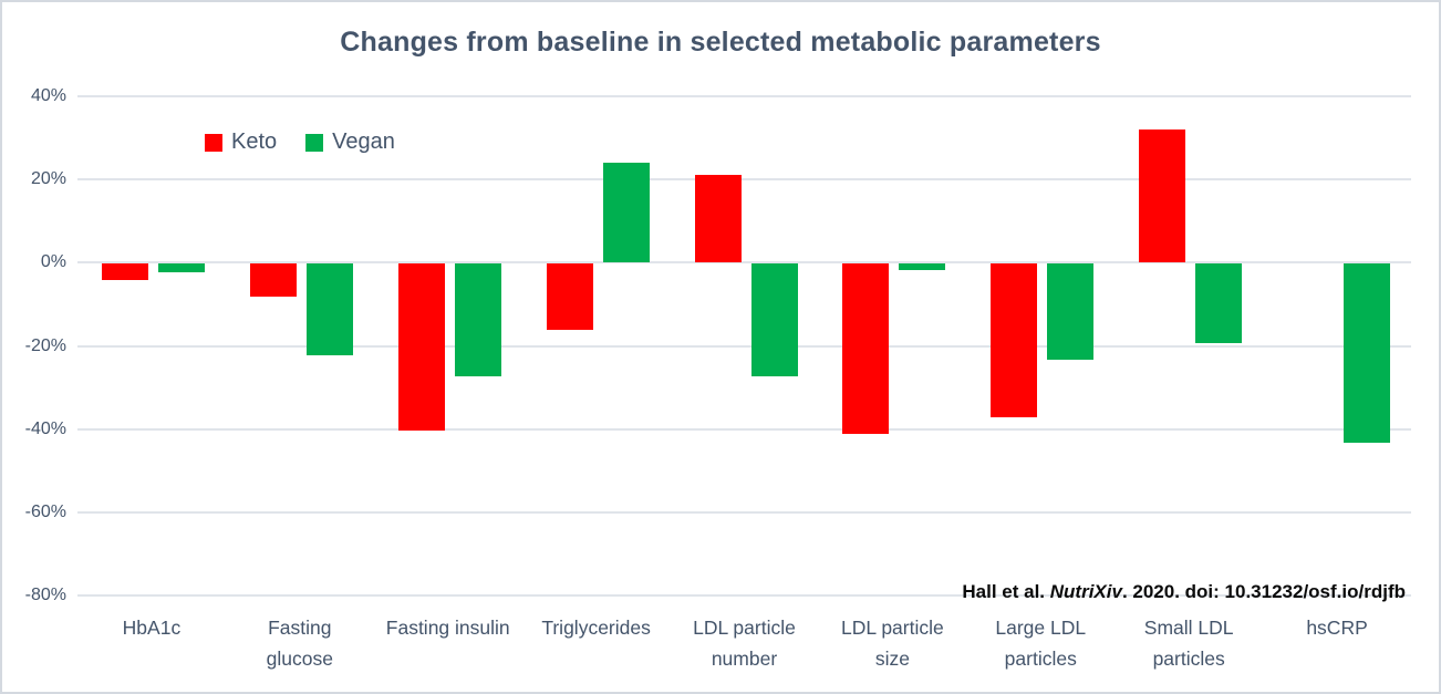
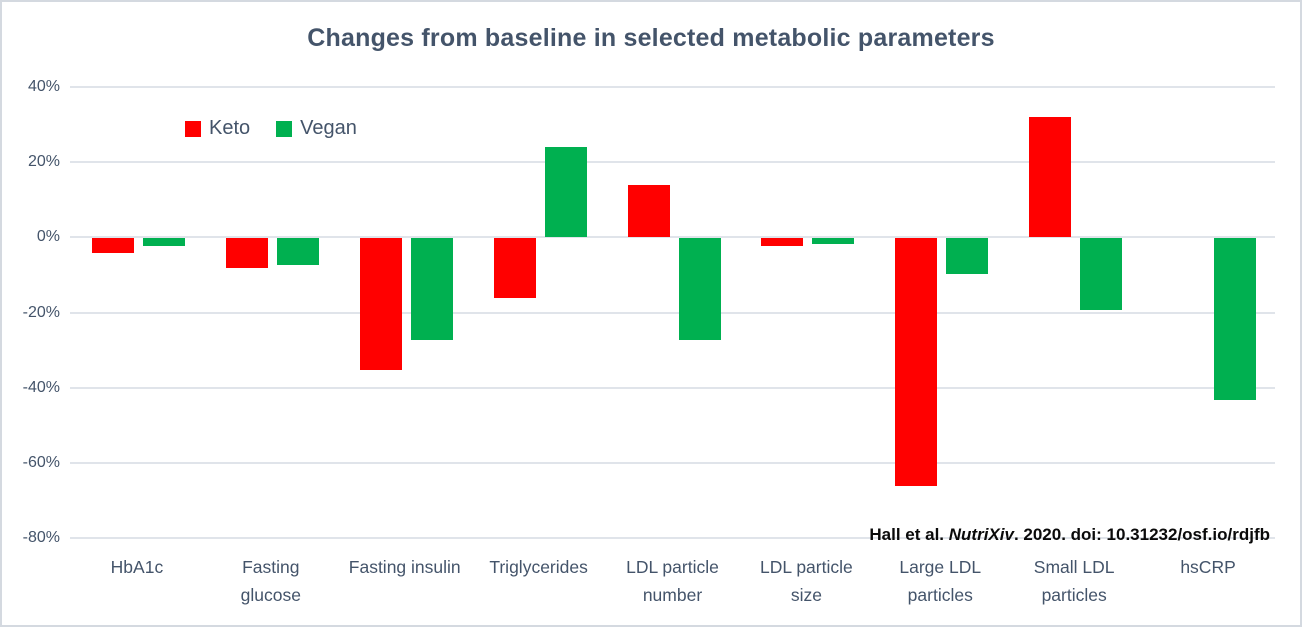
Vegan/Fasting glucose: -22% -> -7%
Keto/Fasting insulin: -40% -> -35%
Keto/LDL particle number: 21% -> 14%
Keto/LDL particle size: -41% -> -2%
Keto/Large LDL particles: -37% -> -66%
Vegan/Large LDL particles: -23% -> -10%
